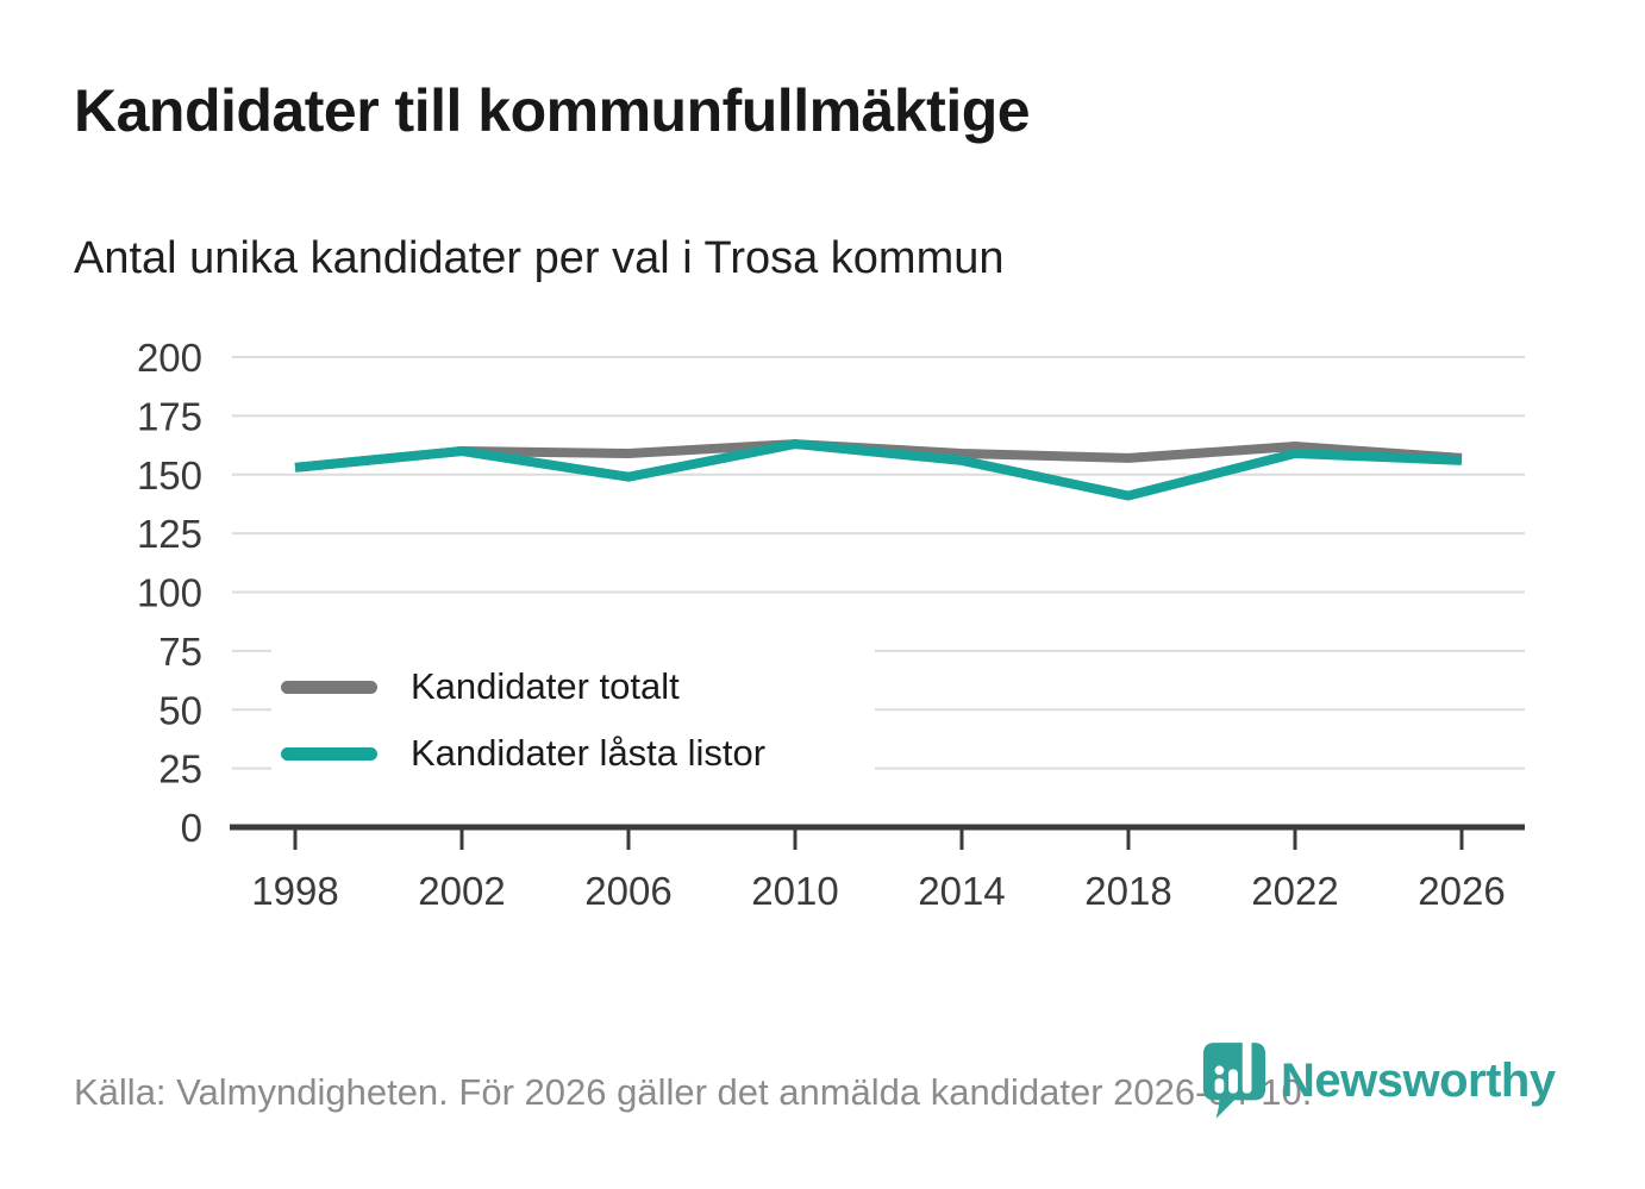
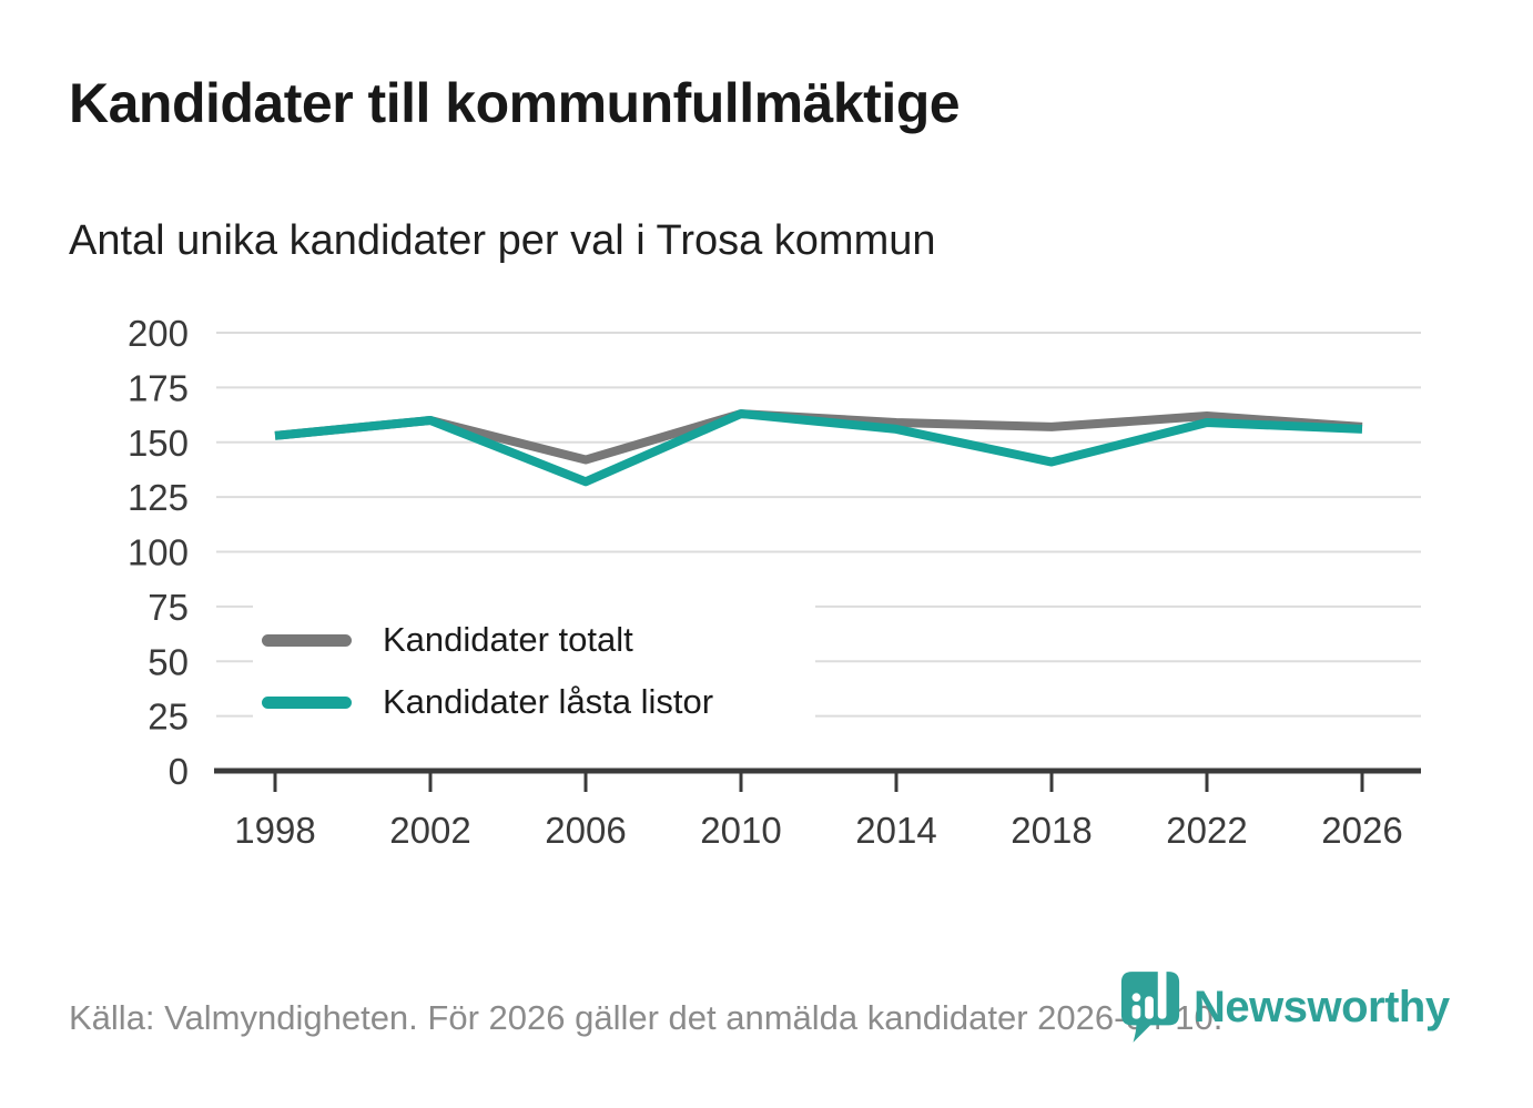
Kandidater totalt/2006: 159 -> 142
Kandidater låsta listor/2006: 149 -> 132
